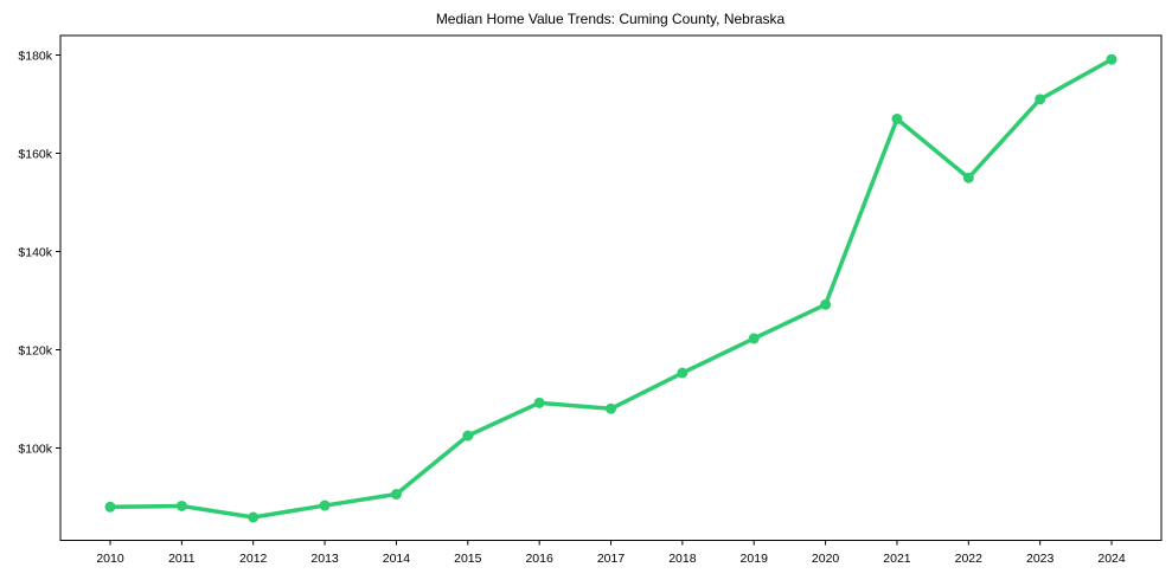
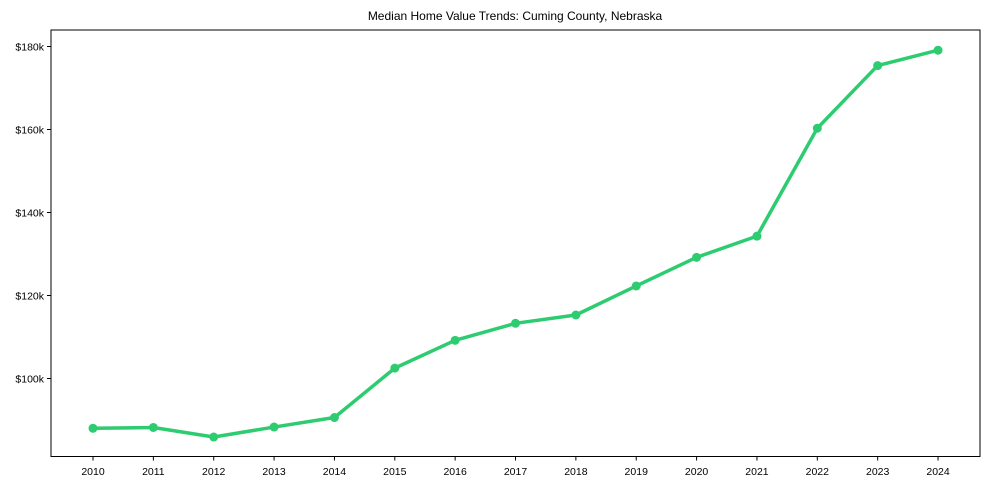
2017: $108k -> $113k
2021: $167k -> $134k
2022: $155k -> $160k
2023: $171k -> $175k
